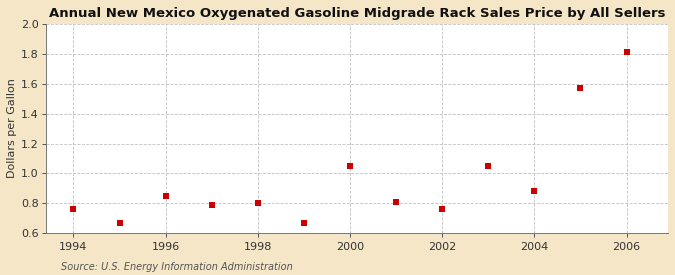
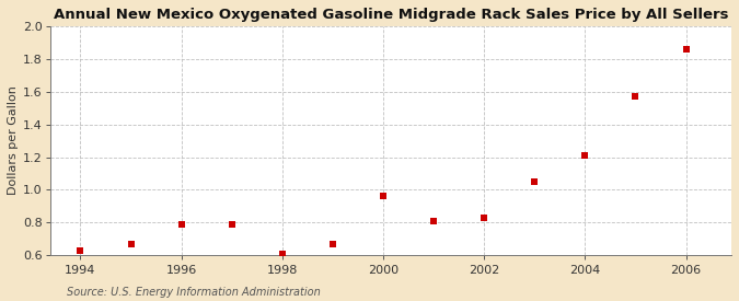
1994: 0.76 -> 0.63
1996: 0.85 -> 0.79
1998: 0.80 -> 0.61
2000: 1.05 -> 0.96
2002: 0.76 -> 0.83
2004: 0.88 -> 1.21
2006: 1.81 -> 1.86
